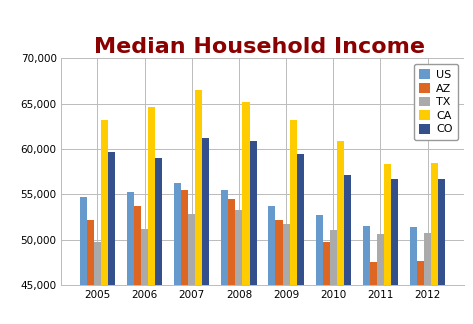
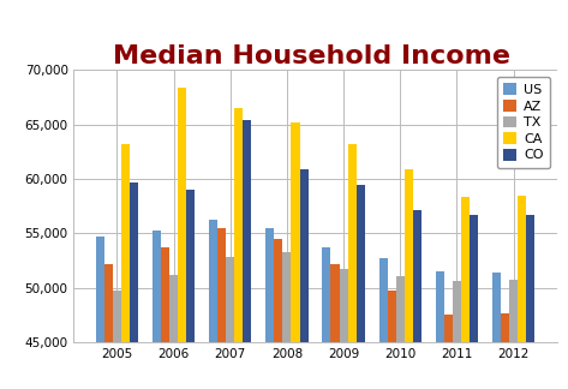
CA/2006: 64,600 -> 68,400
CO/2007: 61,200 -> 65,400
